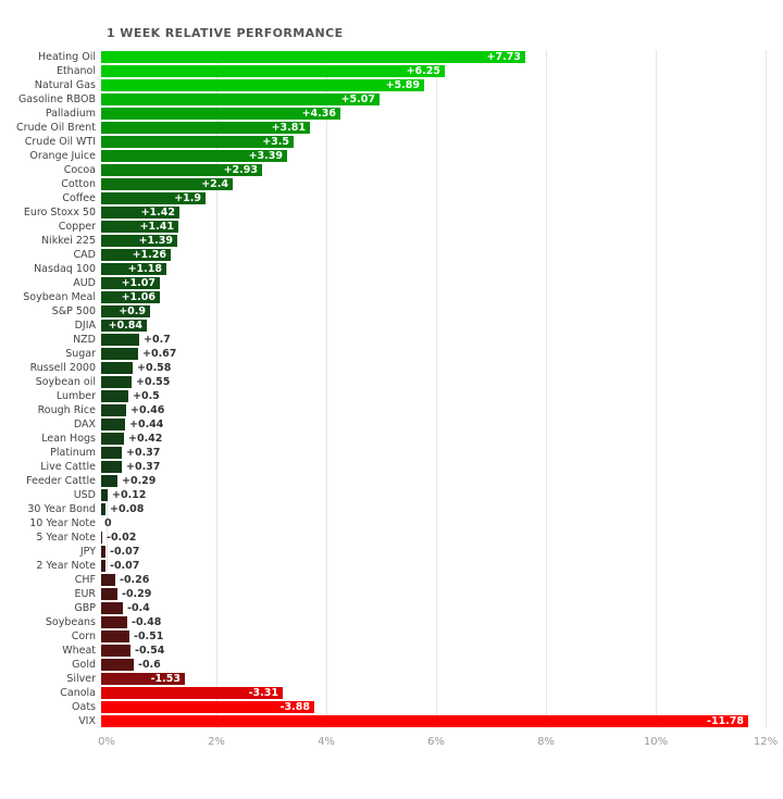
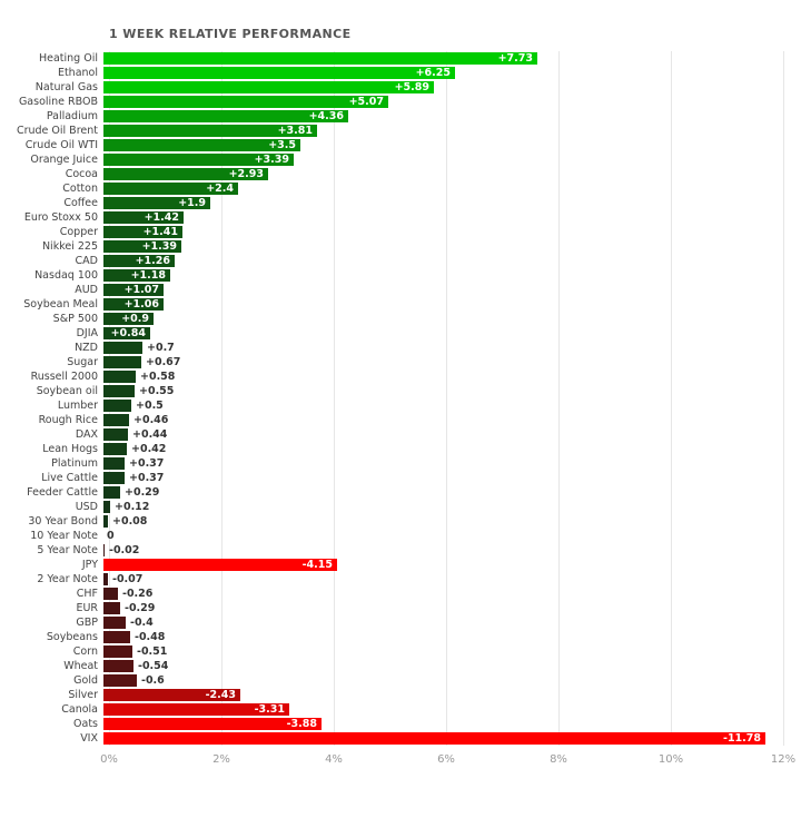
JPY: -0.07 -> -4.15
Silver: -1.53 -> -2.43
